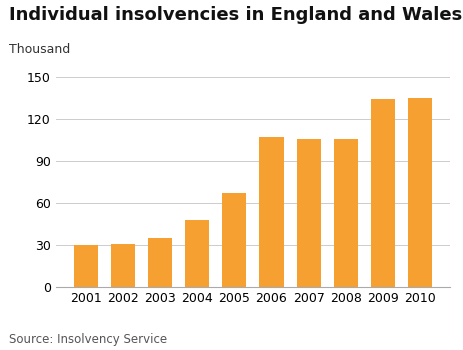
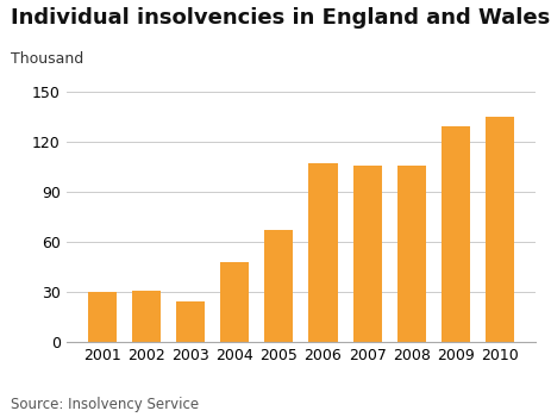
2003: 35 -> 24
2009: 134 -> 129
